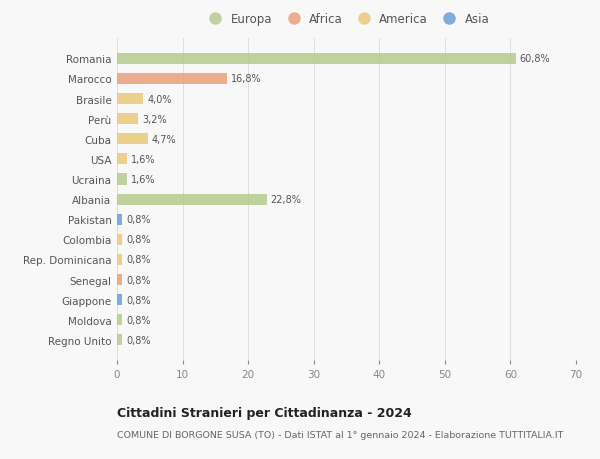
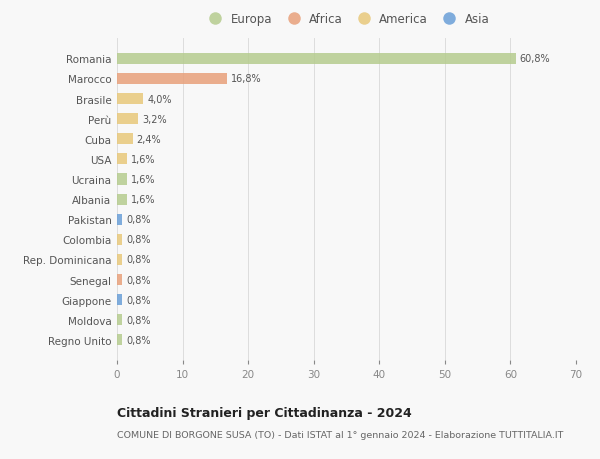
Cuba: 4,7% -> 2,4%
Albania: 22,8% -> 1,6%
